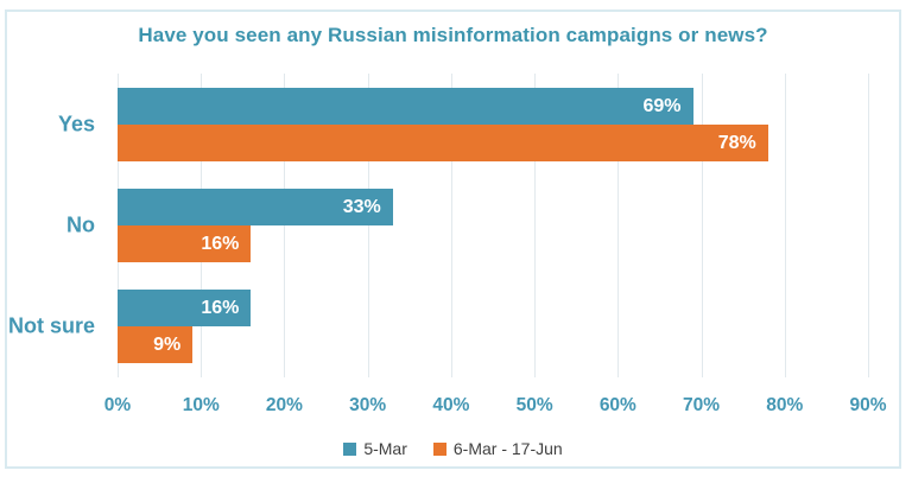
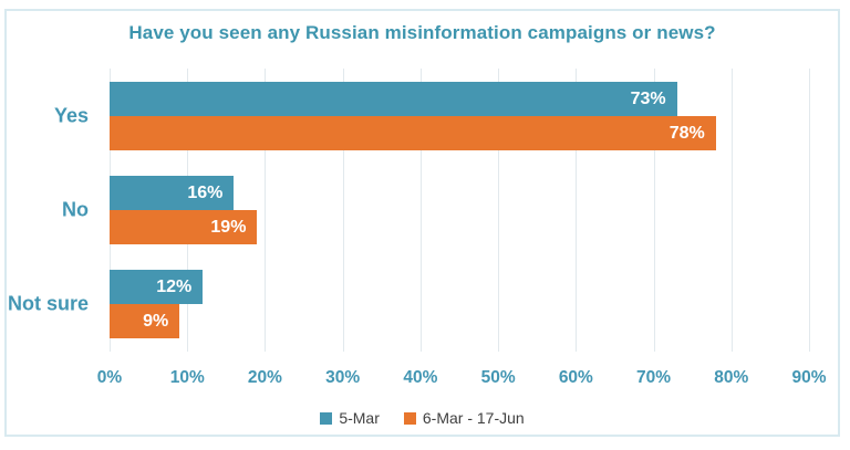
5-Mar/Yes: 69% -> 73%
5-Mar/No: 33% -> 16%
6-Mar - 17-Jun/No: 16% -> 19%
5-Mar/Not sure: 16% -> 12%
